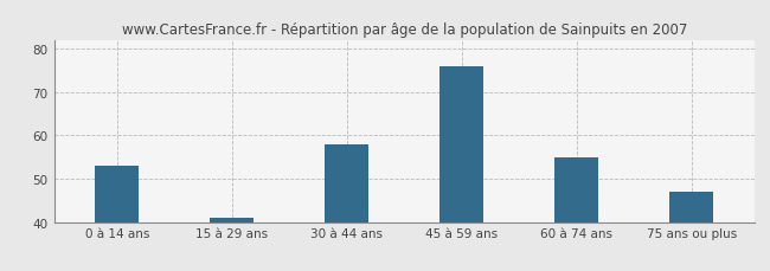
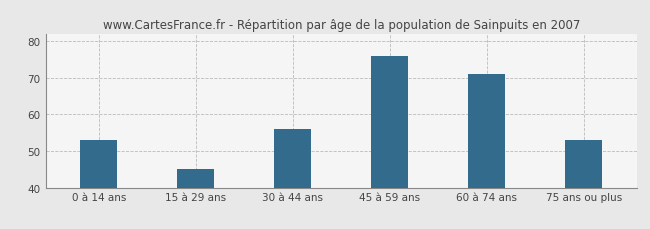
15 à 29 ans: 41 -> 45
30 à 44 ans: 58 -> 56
60 à 74 ans: 55 -> 71
75 ans ou plus: 47 -> 53
